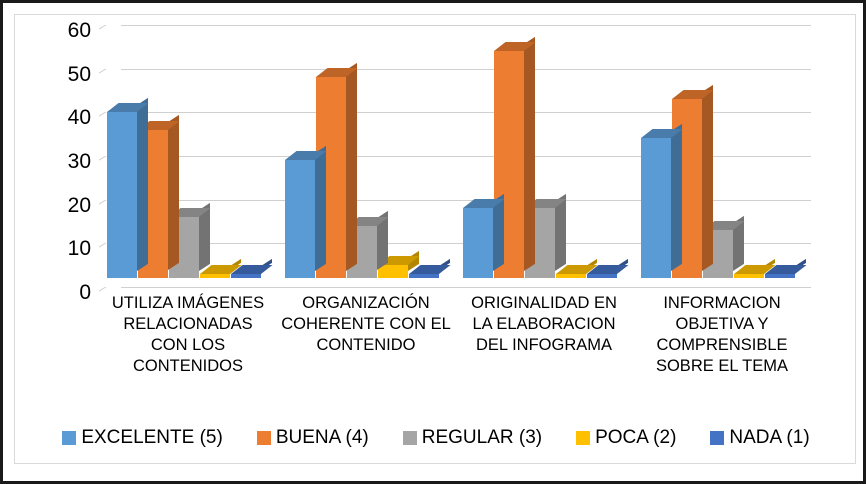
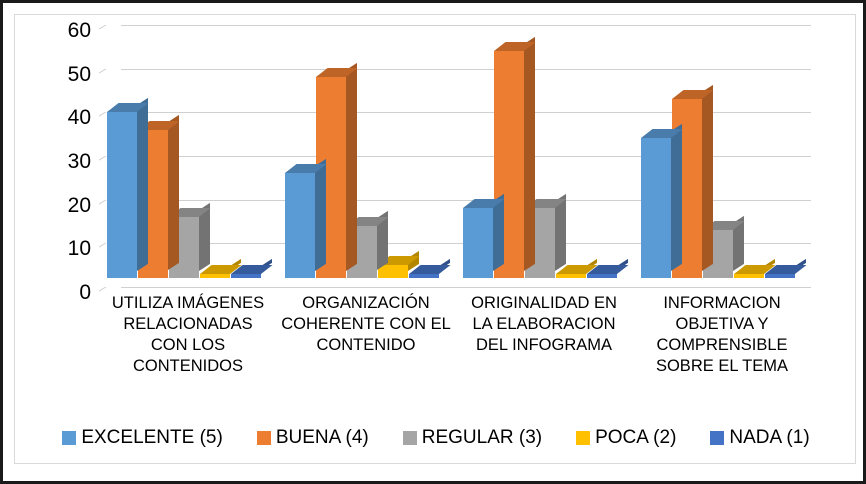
EXCELENTE (5)/ORGANIZACIÓN COHERENTE CON EL CONTENIDO: 27 -> 24
